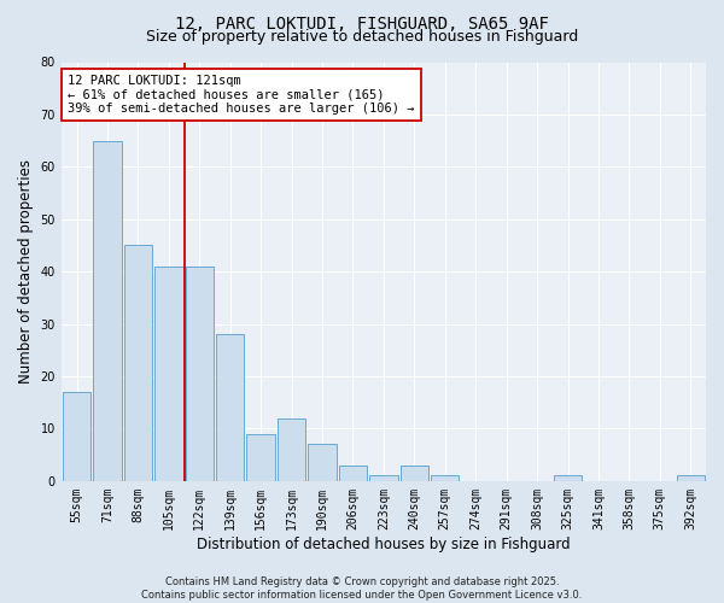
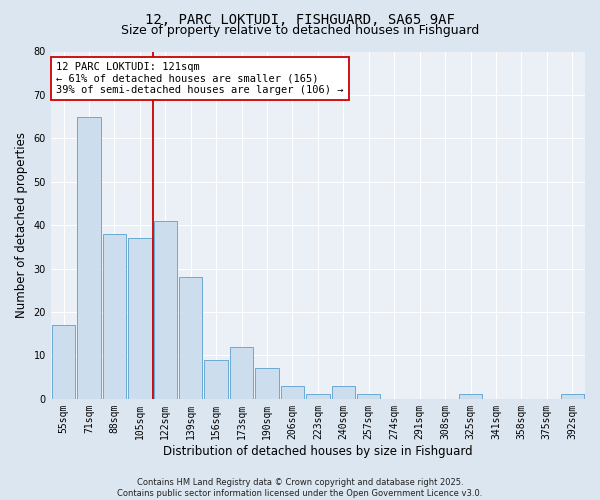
88sqm: 45 -> 38
105sqm: 41 -> 37
